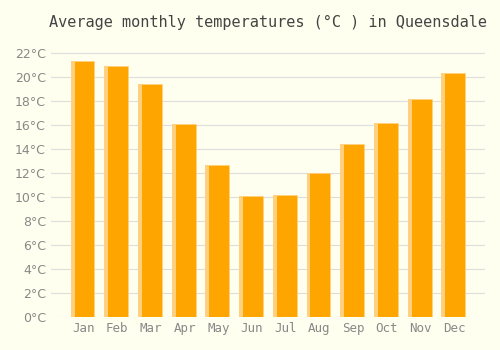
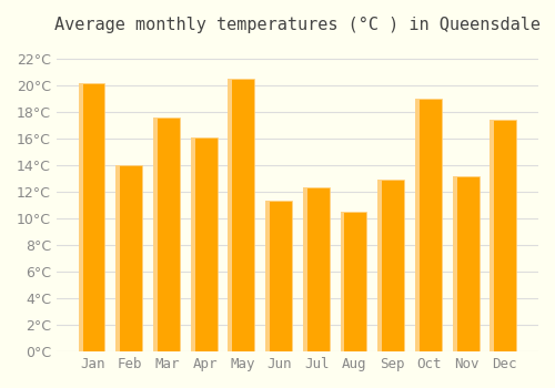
Jan: 21.3°C -> 20.2°C
Feb: 20.9°C -> 14.0°C
Mar: 19.4°C -> 17.6°C
May: 12.7°C -> 20.5°C
Jun: 10.1°C -> 11.3°C
Jul: 10.2°C -> 12.3°C
Aug: 12.0°C -> 10.5°C
Sep: 14.4°C -> 12.9°C
Oct: 16.2°C -> 19.0°C
Nov: 18.2°C -> 13.2°C
Dec: 20.3°C -> 17.4°C
